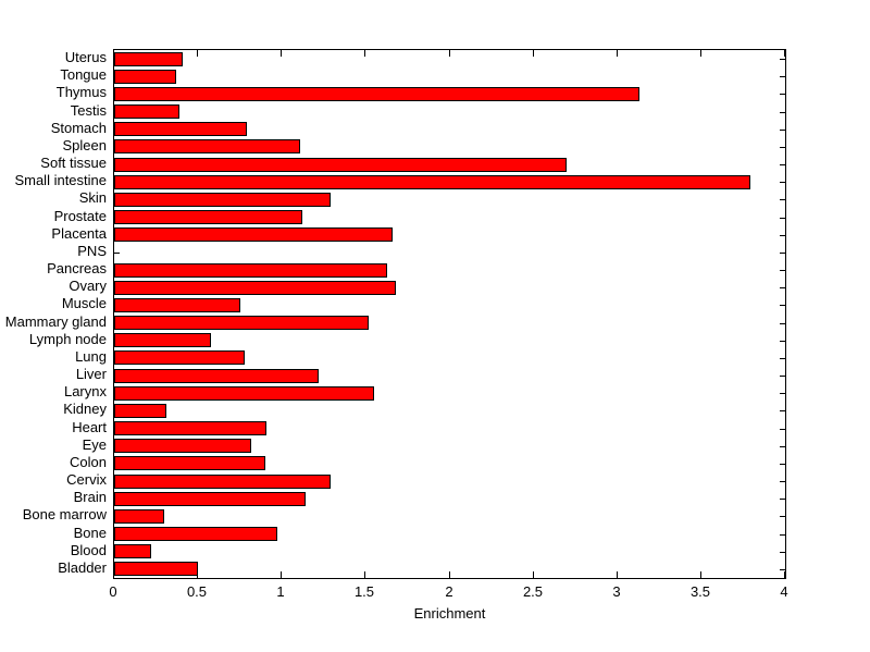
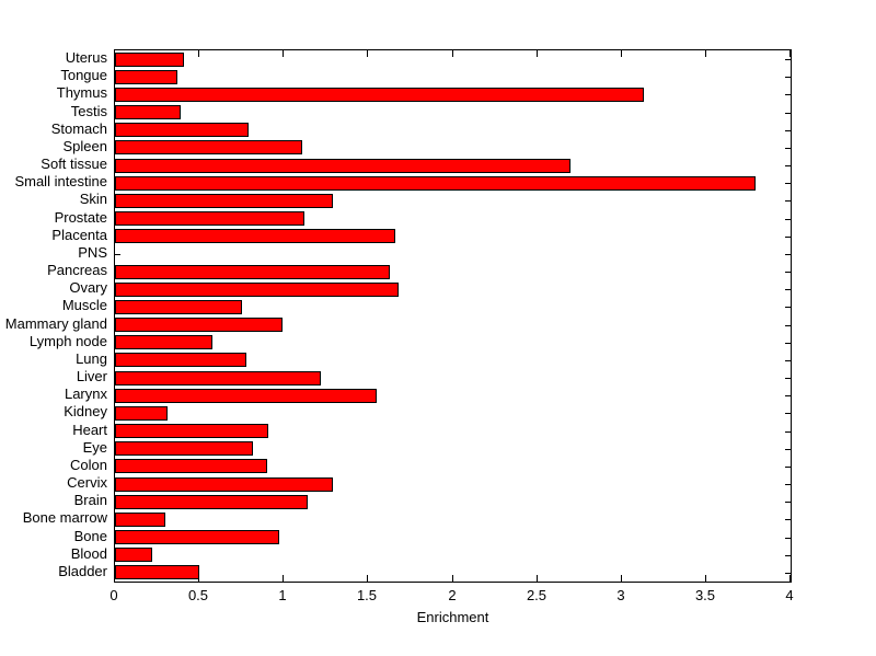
Mammary gland: 1.52 -> 0.99
